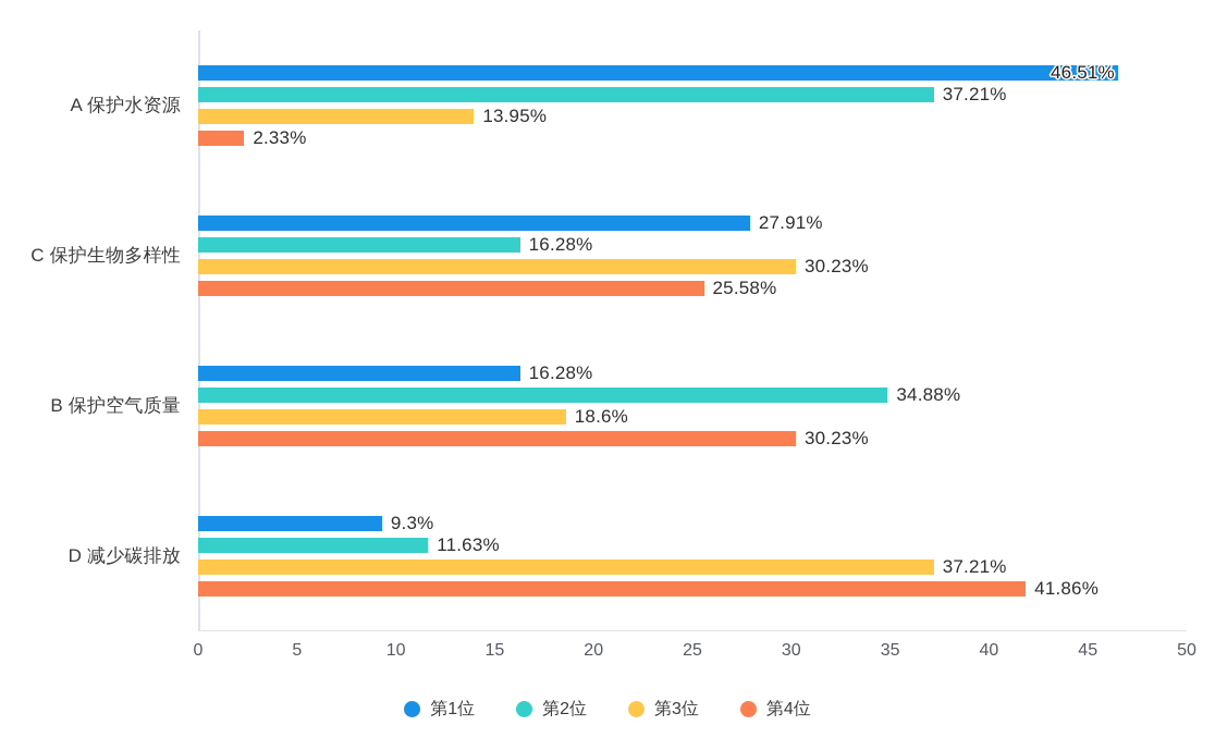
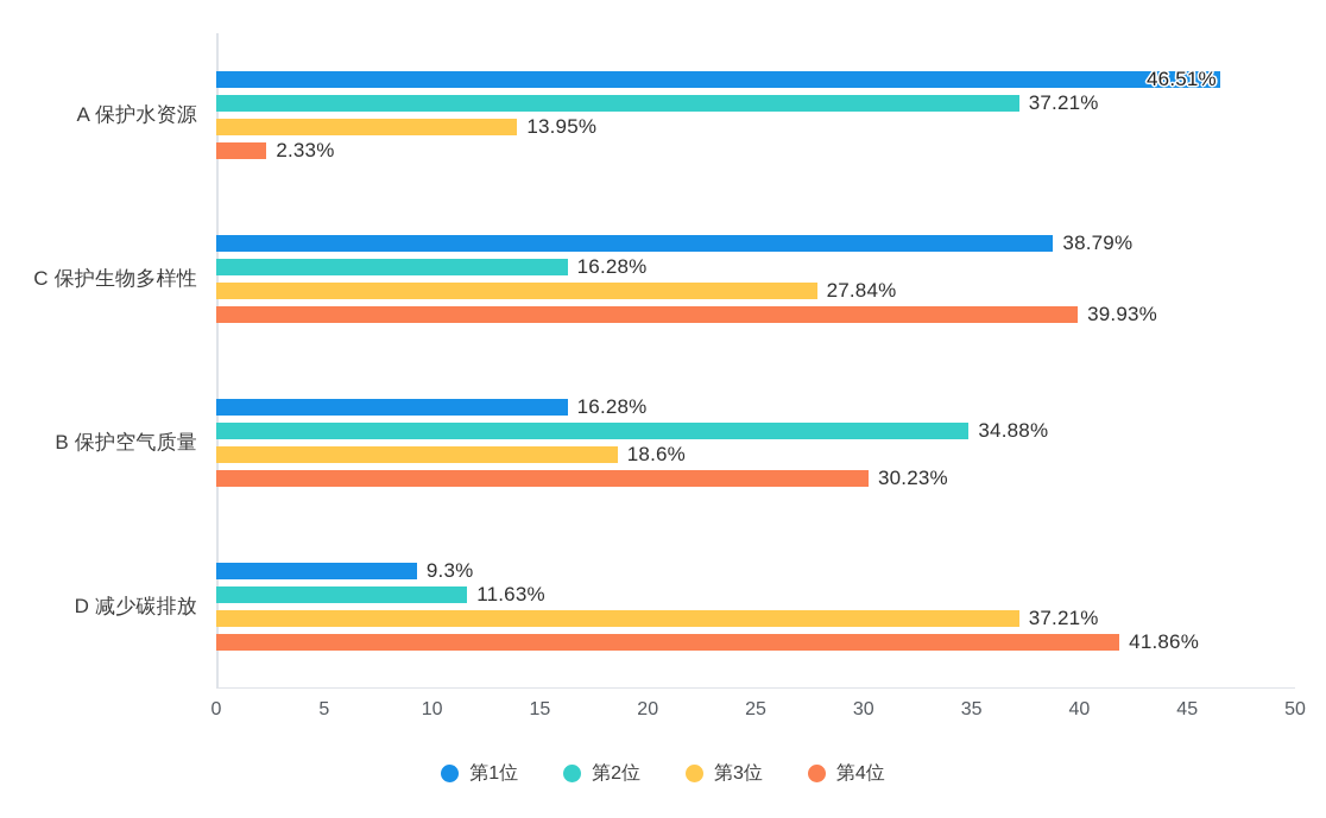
第1位/C 保护生物多样性: 27.91% -> 38.79%
第3位/C 保护生物多样性: 30.23% -> 27.84%
第4位/C 保护生物多样性: 25.58% -> 39.93%
